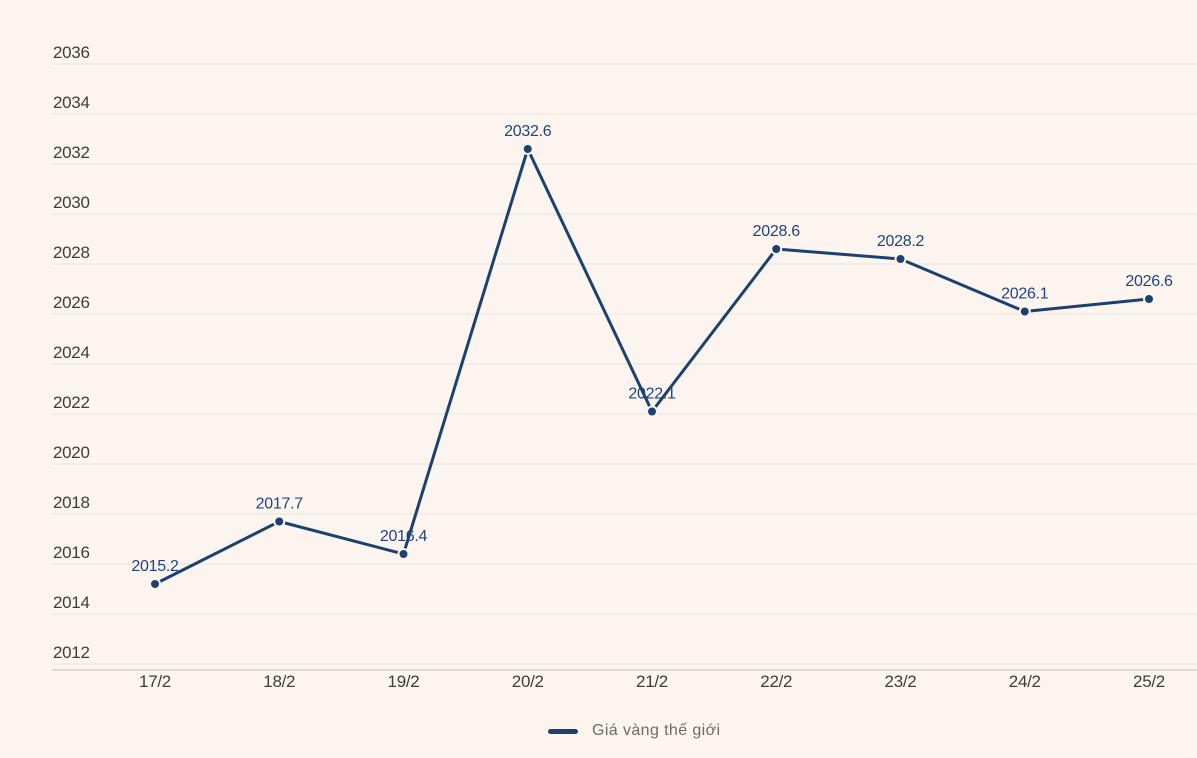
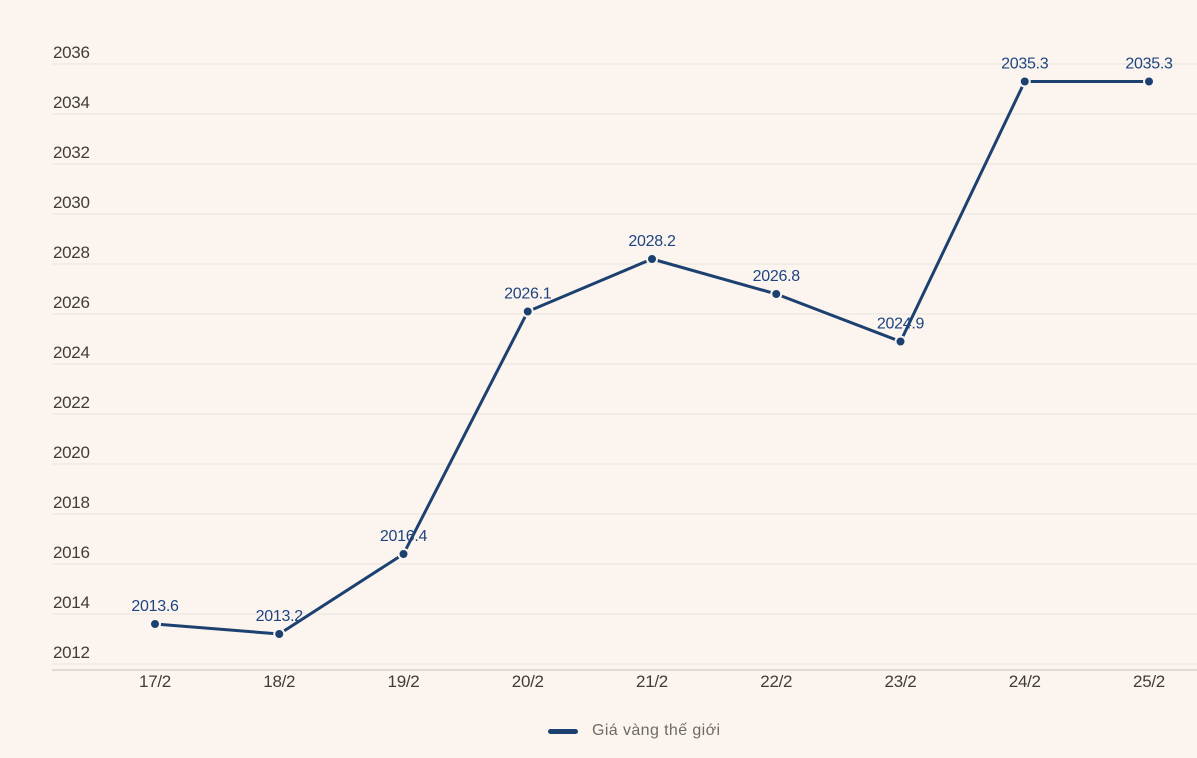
17/2: 2015.2 -> 2013.6
18/2: 2017.7 -> 2013.2
20/2: 2032.6 -> 2026.1
21/2: 2022.1 -> 2028.2
22/2: 2028.6 -> 2026.8
23/2: 2028.2 -> 2024.9
24/2: 2026.1 -> 2035.3
25/2: 2026.6 -> 2035.3
